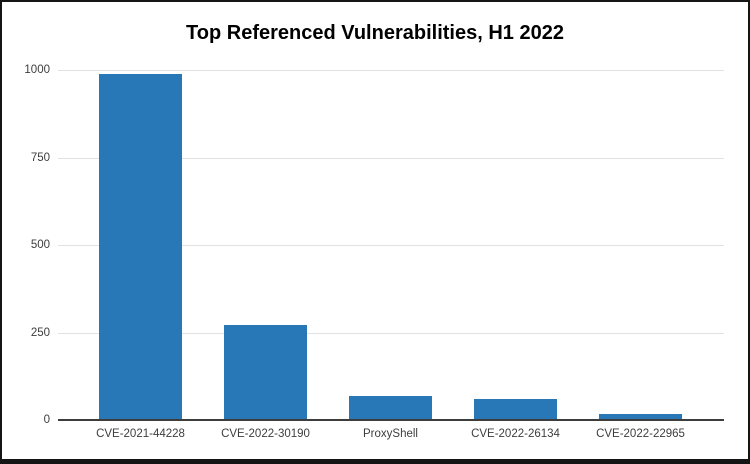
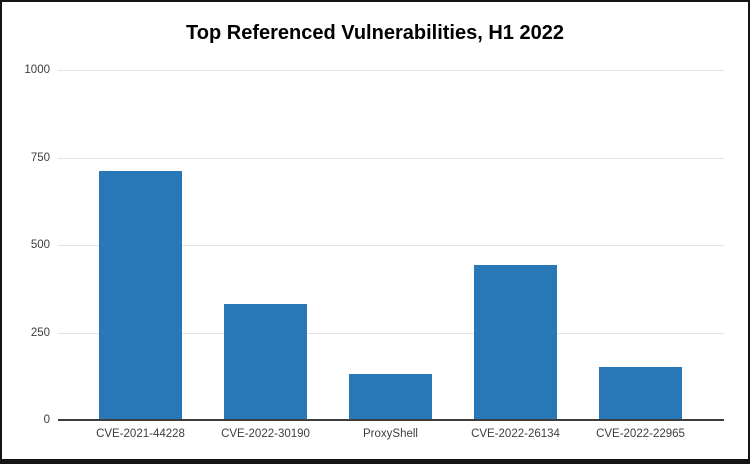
CVE-2021-44228: 980 -> 710
CVE-2022-30190: 270 -> 330
ProxyShell: 60 -> 130
CVE-2022-26134: 60 -> 440
CVE-2022-22965: 20 -> 150
